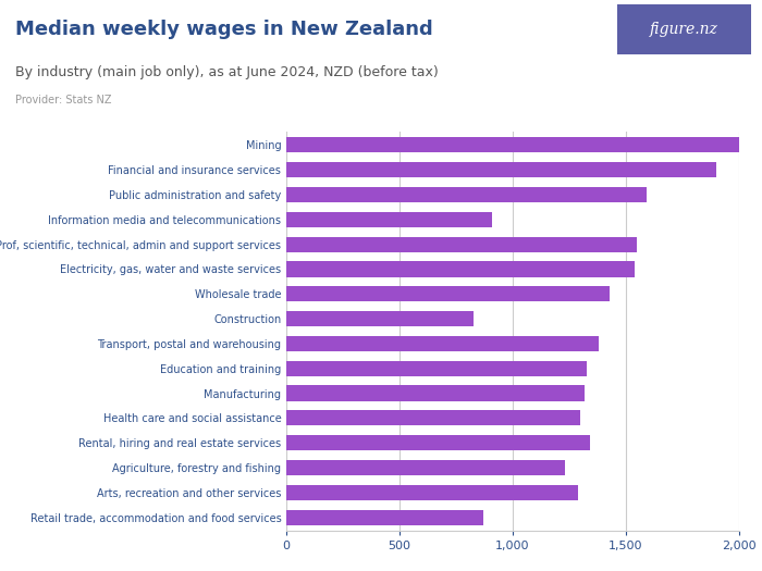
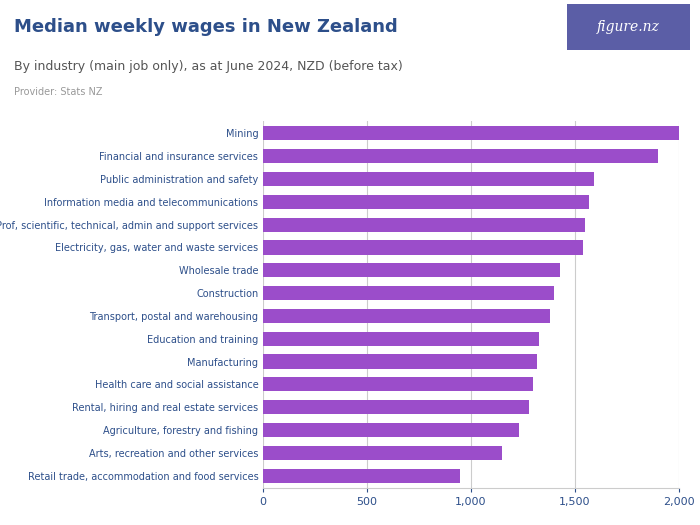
Information media and telecommunications: 910 -> 1,570
Construction: 830 -> 1,400
Rental, hiring and real estate services: 1,340 -> 1,280
Arts, recreation and other services: 1,290 -> 1,150
Retail trade, accommodation and food services: 870 -> 950
